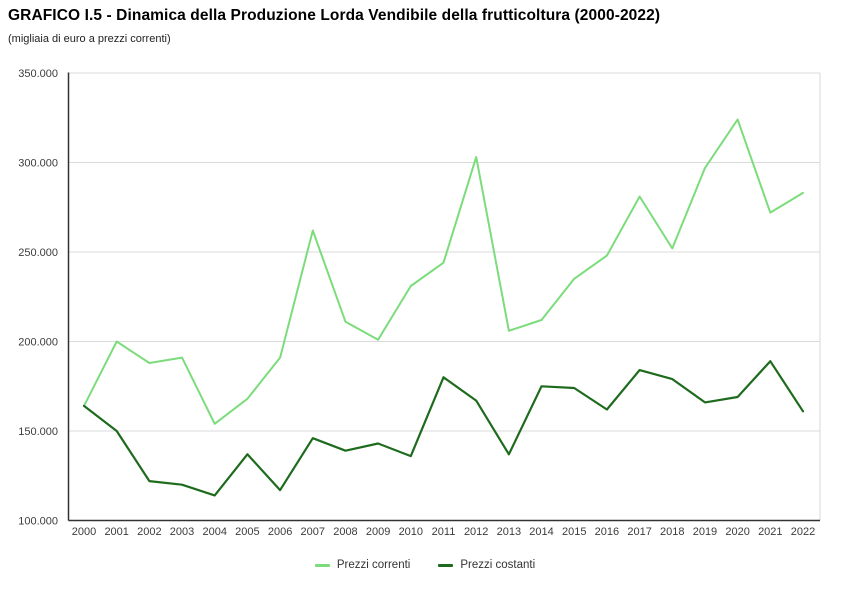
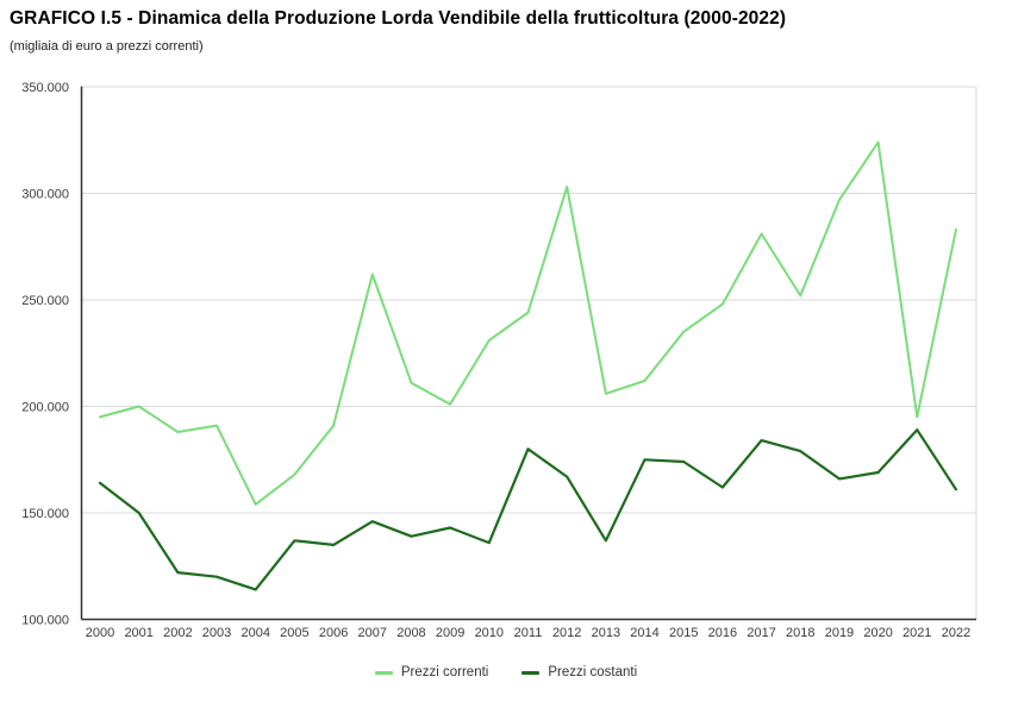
Prezzi correnti/2000: 164000 -> 195000
Prezzi costanti/2006: 117000 -> 135000
Prezzi correnti/2021: 272000 -> 195000
